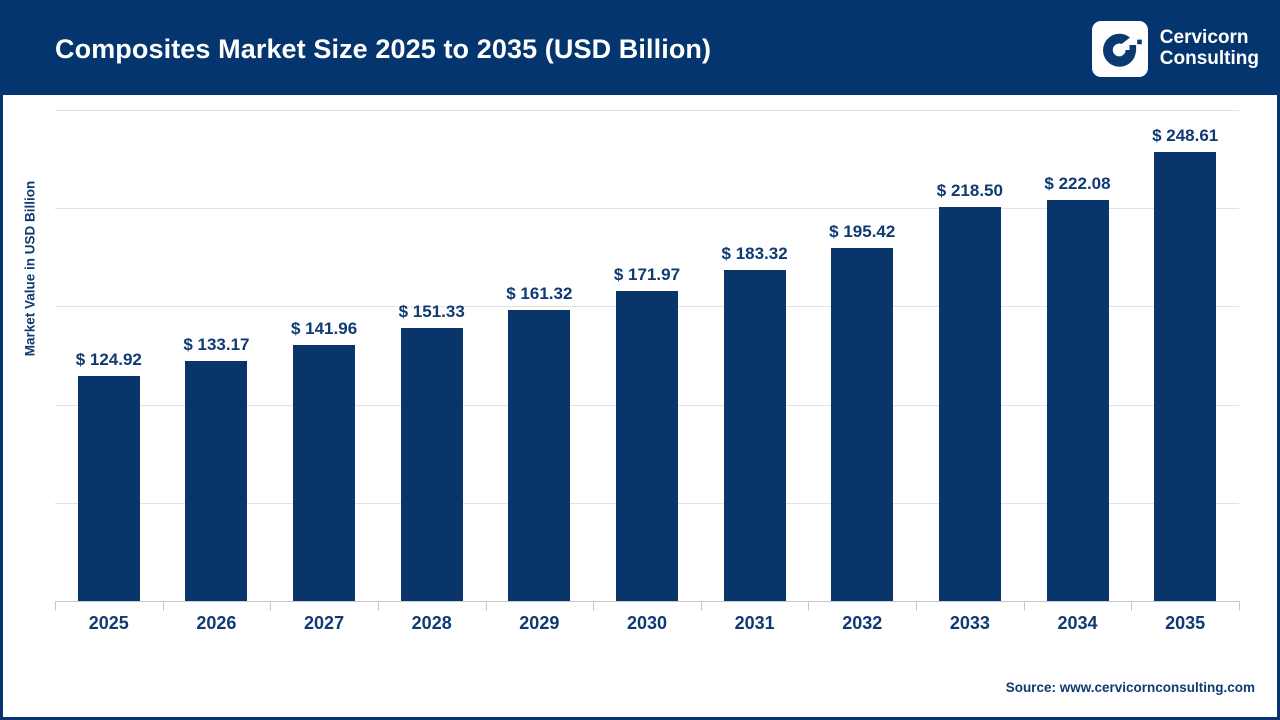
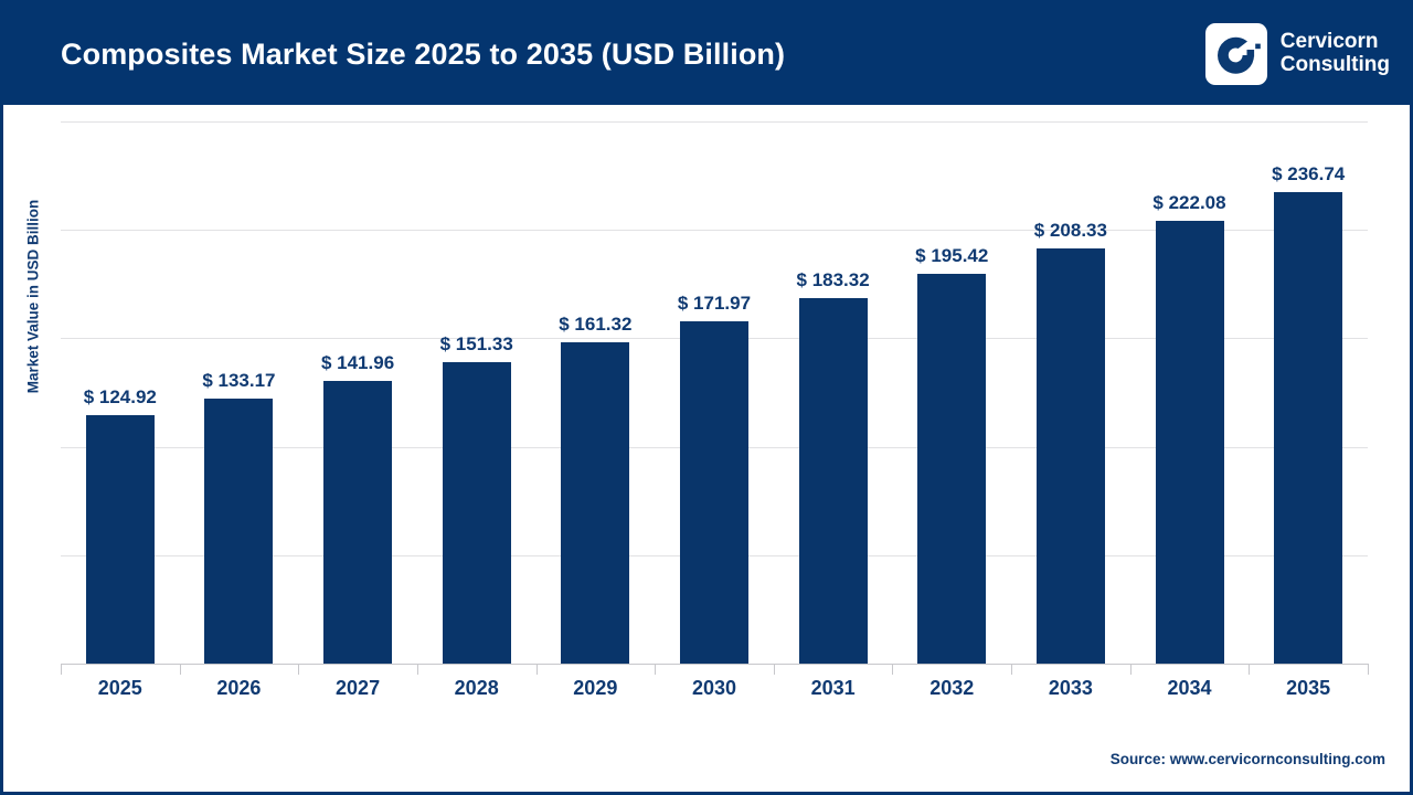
2033: 218.50 -> 208.33
2035: 248.61 -> 236.74
